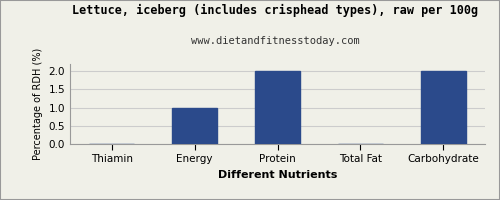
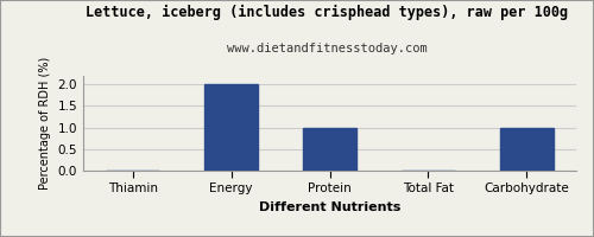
Energy: 1 -> 2
Protein: 2 -> 1
Carbohydrate: 2 -> 1
